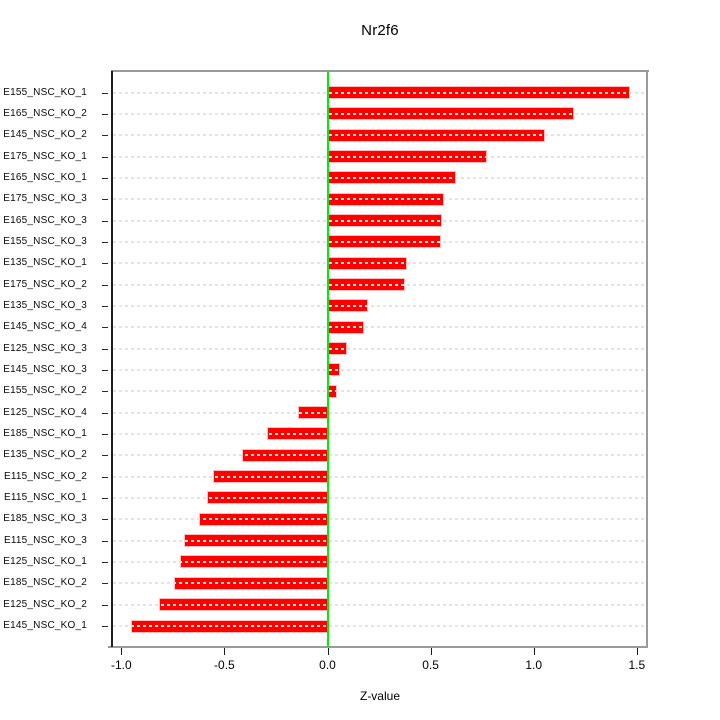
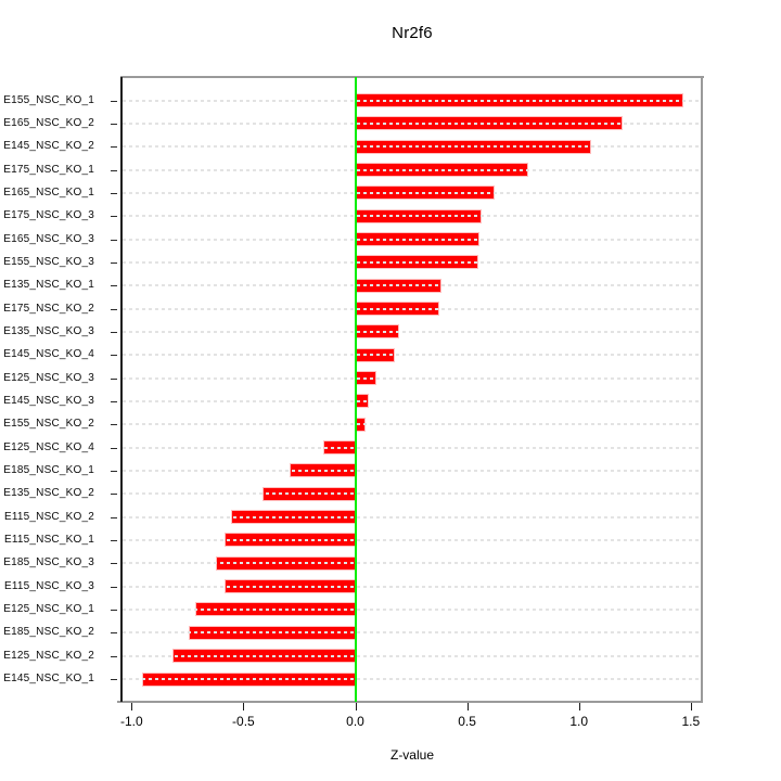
E115_NSC_KO_3: -0.69 -> -0.58
